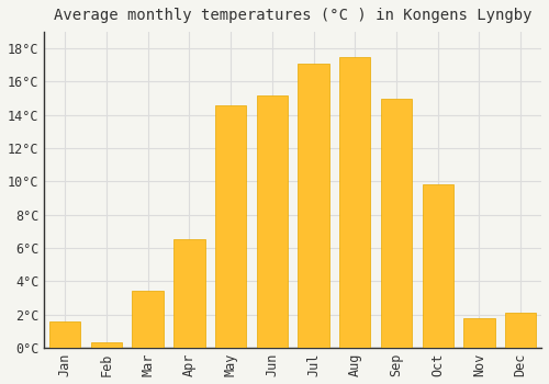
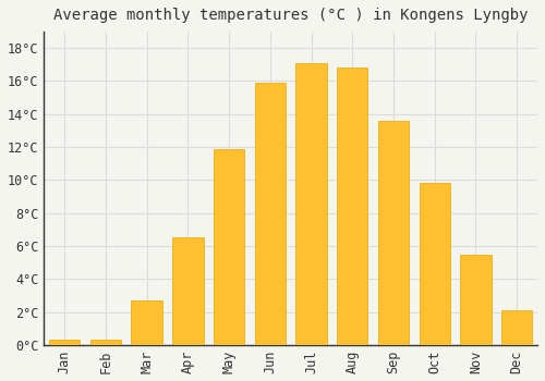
Jan: 1.6°C -> 0.3°C
Mar: 3.4°C -> 2.7°C
May: 14.6°C -> 11.9°C
Jun: 15.2°C -> 15.9°C
Aug: 17.5°C -> 16.8°C
Sep: 15.0°C -> 13.6°C
Nov: 1.8°C -> 5.5°C
